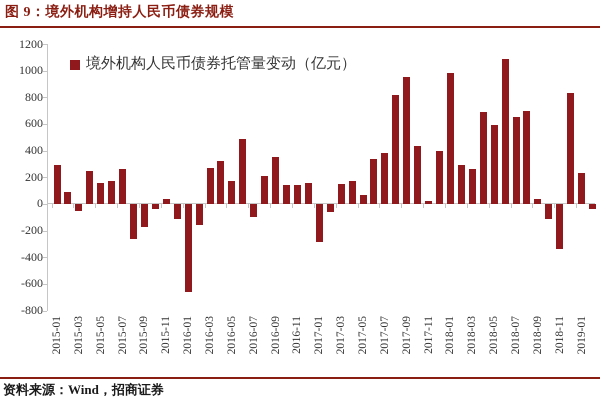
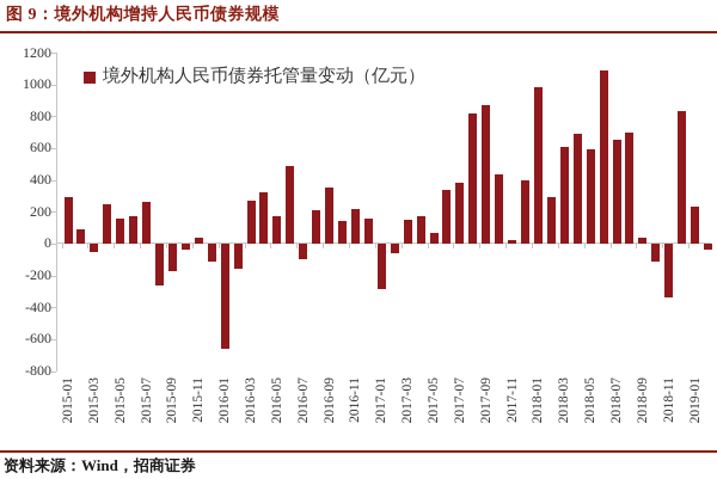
2016-11: 140 -> 220
2017-09: 950 -> 870
2018-03: 260 -> 610
